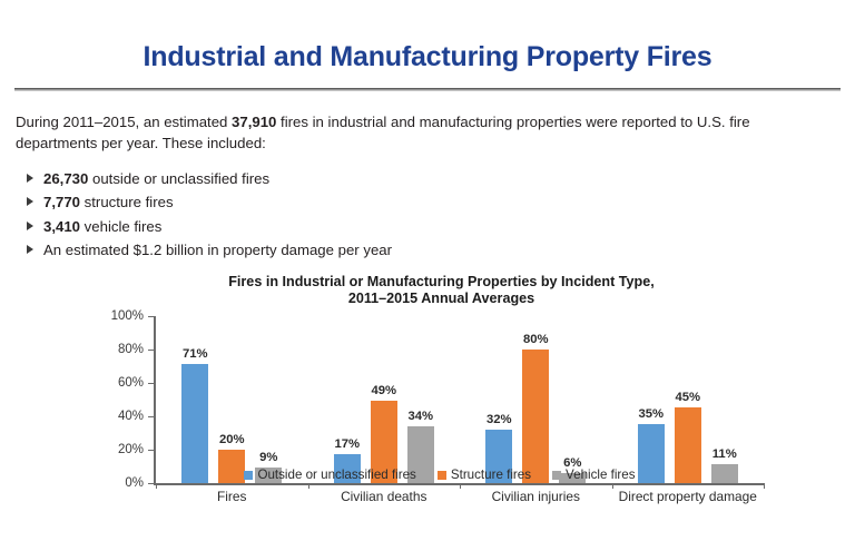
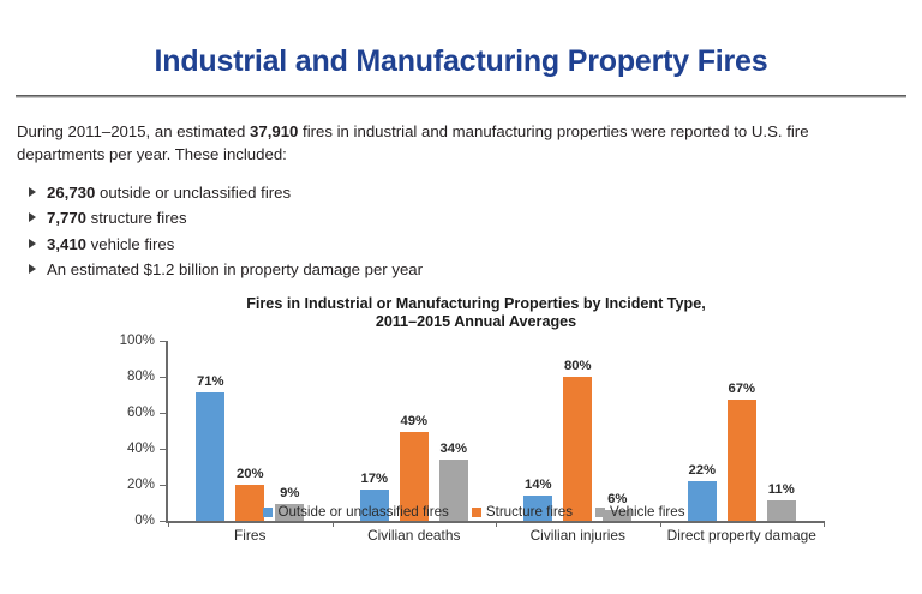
Outside or unclassified fires/Civilian injuries: 32% -> 14%
Outside or unclassified fires/Direct property damage: 35% -> 22%
Structure fires/Direct property damage: 45% -> 67%
